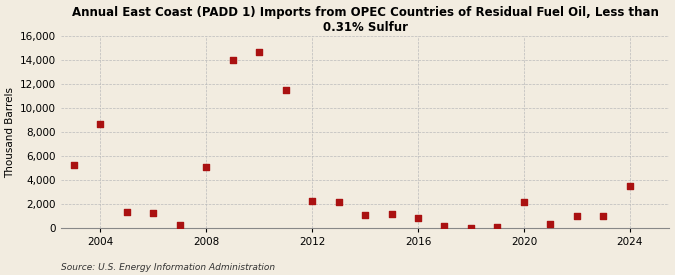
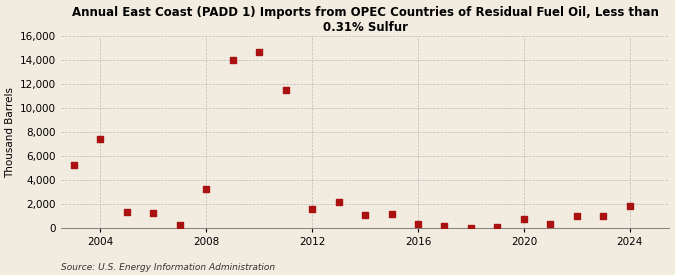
2004: 8,700 -> 7,400
2008: 5,100 -> 3,300
2012: 2,300 -> 1,600
2016: 900 -> 400
2020: 2,200 -> 800
2024: 3,500 -> 1,900
